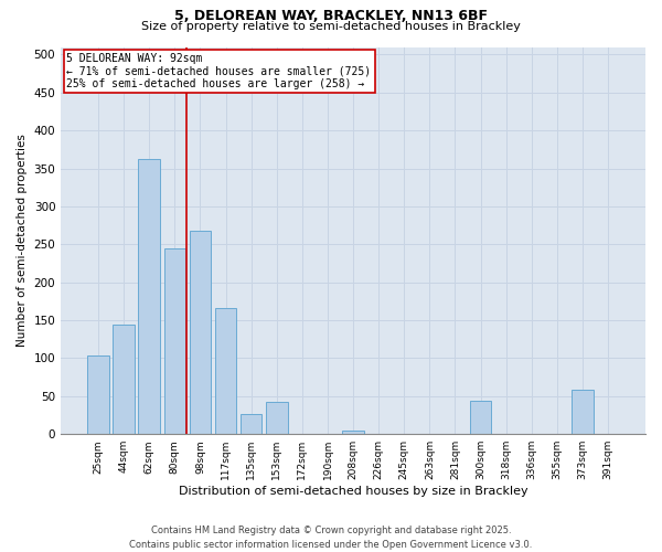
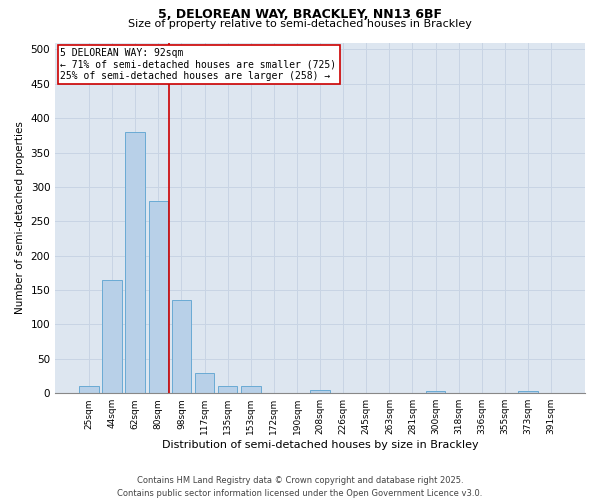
25sqm: 104 -> 10
44sqm: 144 -> 165
62sqm: 362 -> 380
80sqm: 244 -> 280
98sqm: 268 -> 135
117sqm: 166 -> 30
135sqm: 26 -> 10
153sqm: 42 -> 10
300sqm: 44 -> 3
373sqm: 58 -> 3
